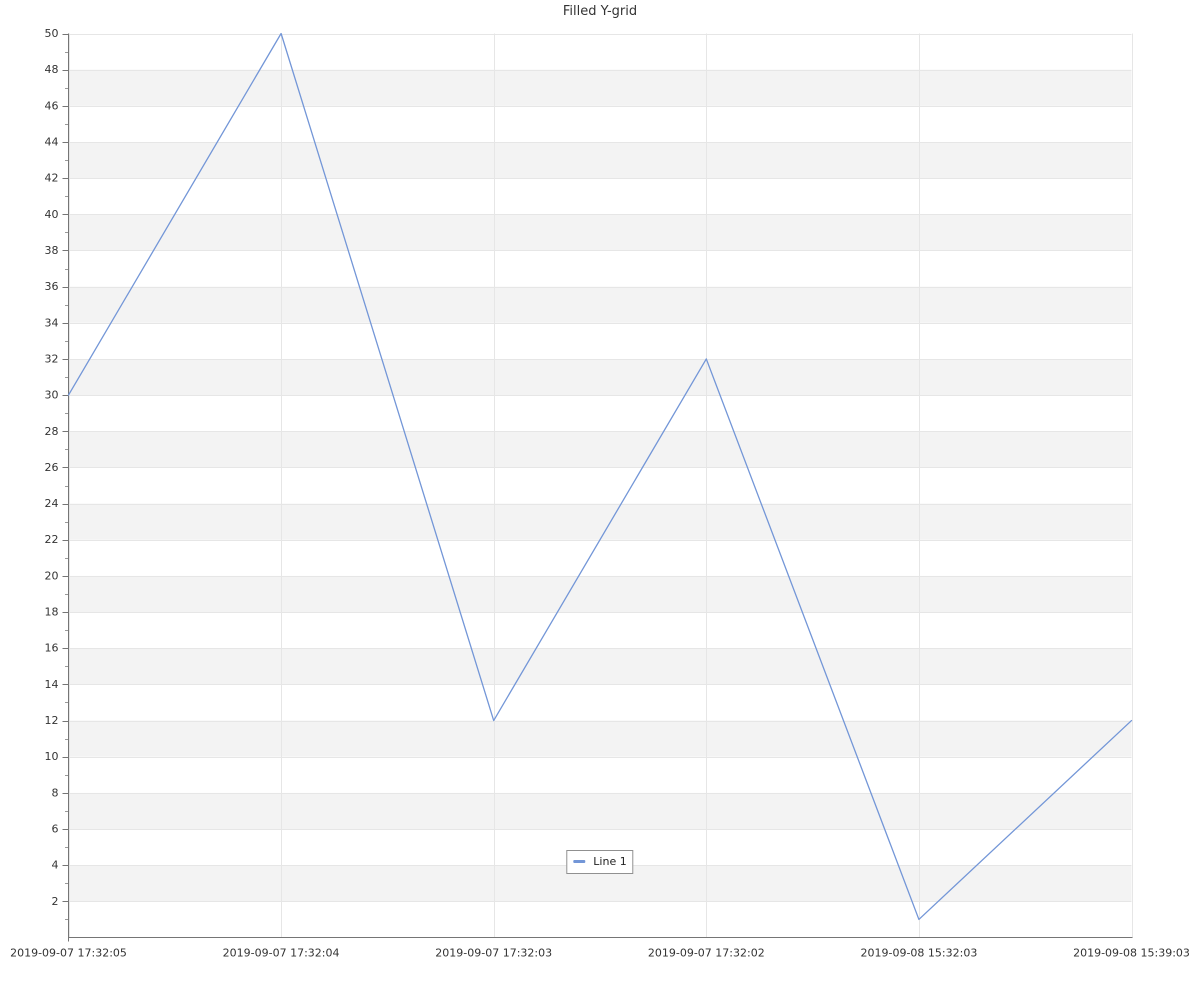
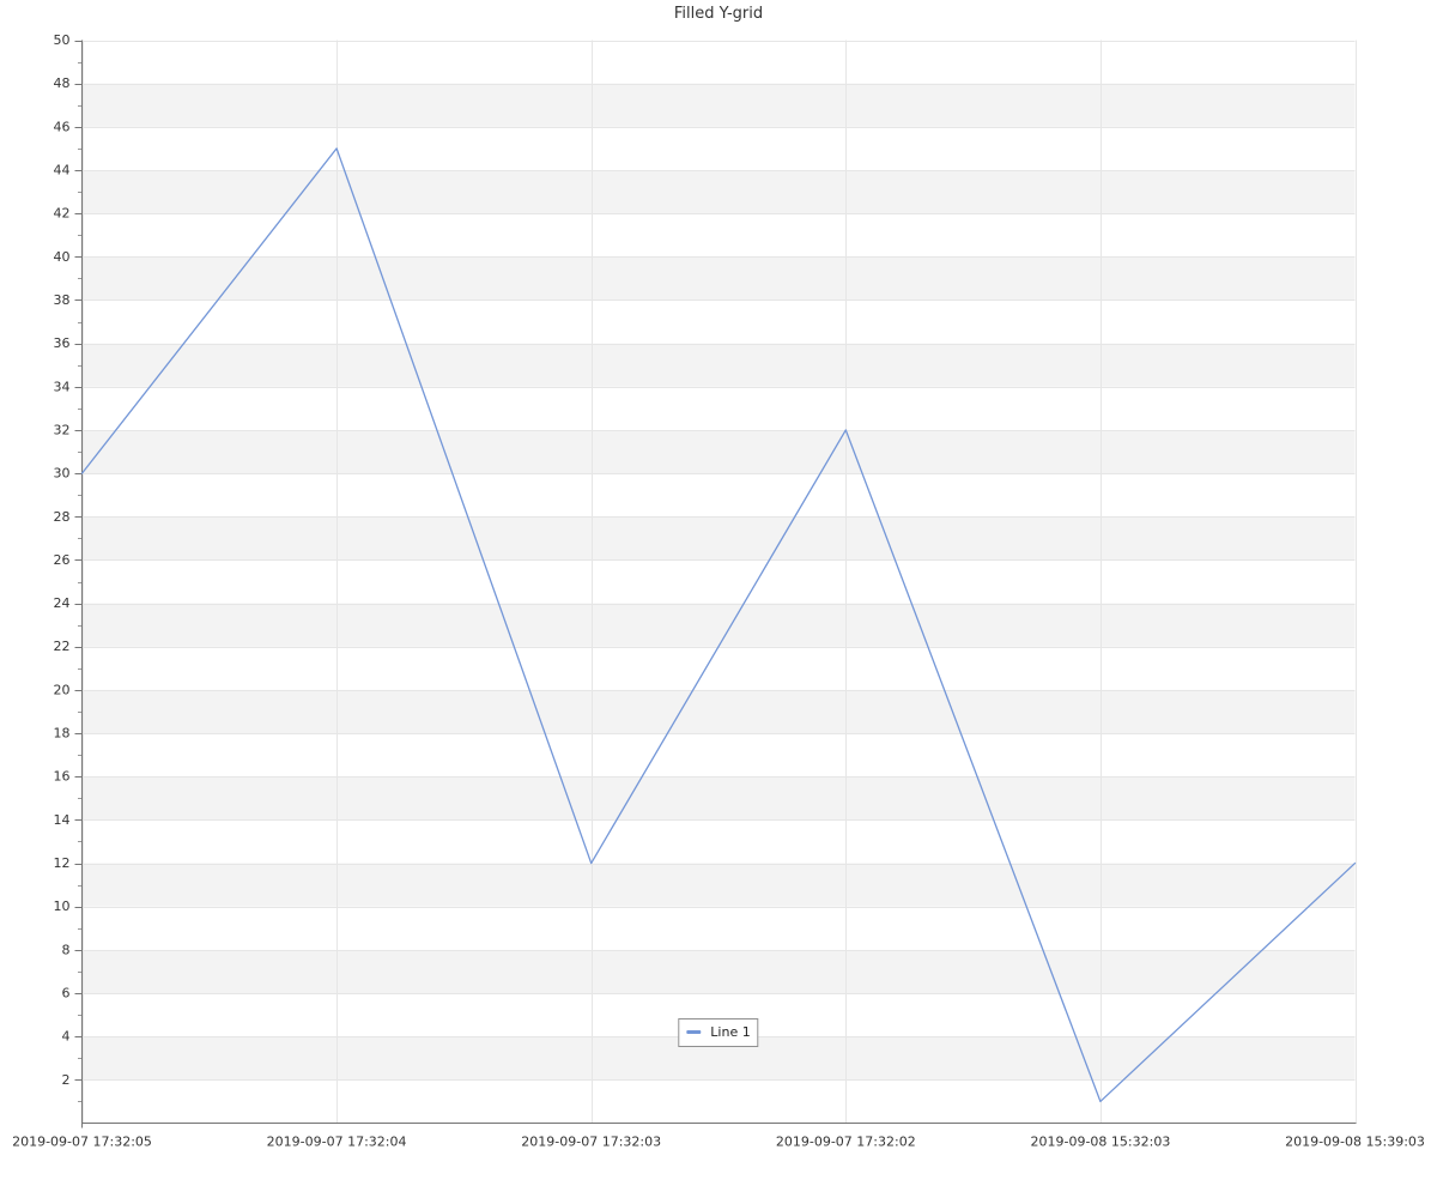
2019-09-07 17:32:04: 50 -> 45
